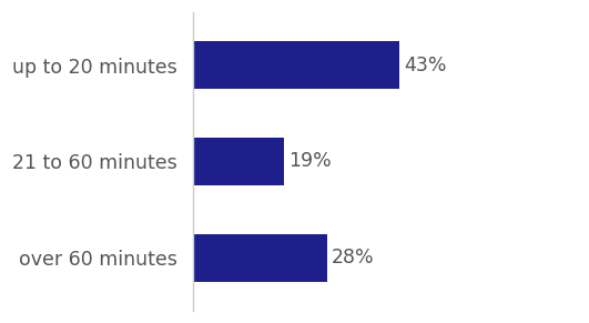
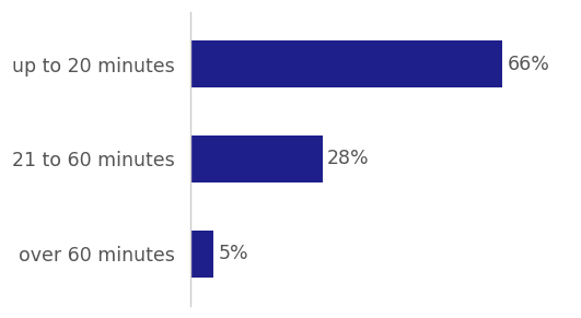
up to 20 minutes: 43% -> 66%
21 to 60 minutes: 19% -> 28%
over 60 minutes: 28% -> 5%
